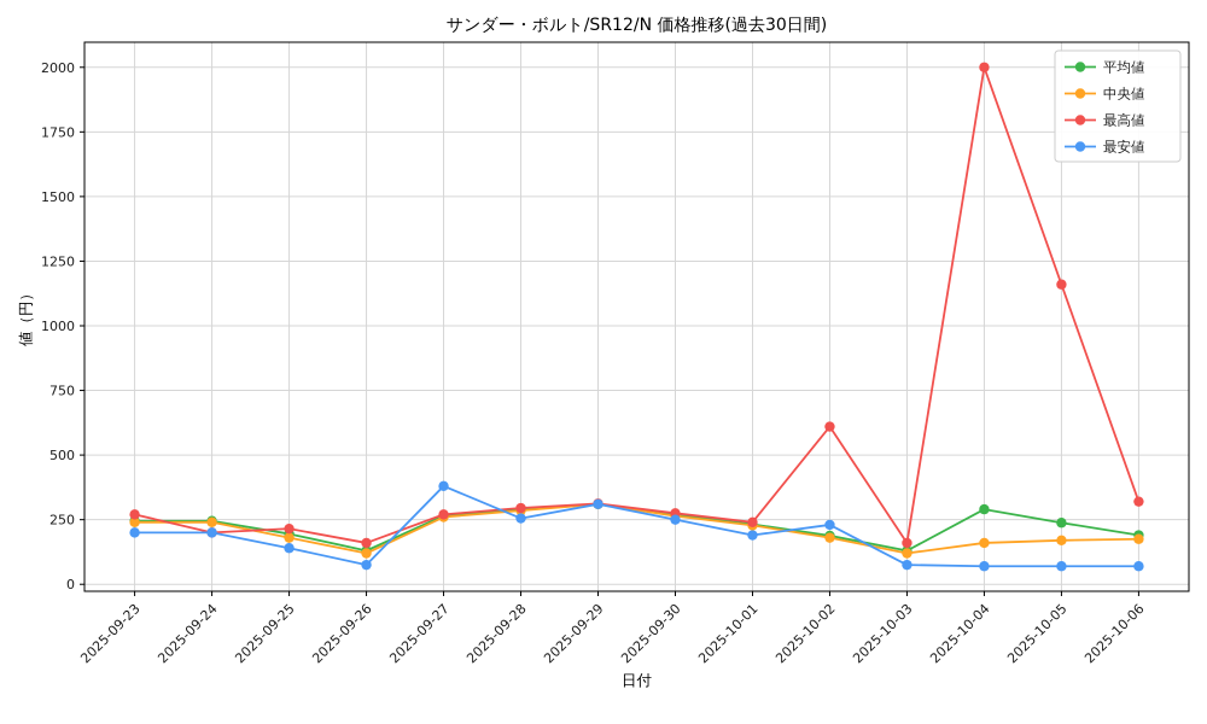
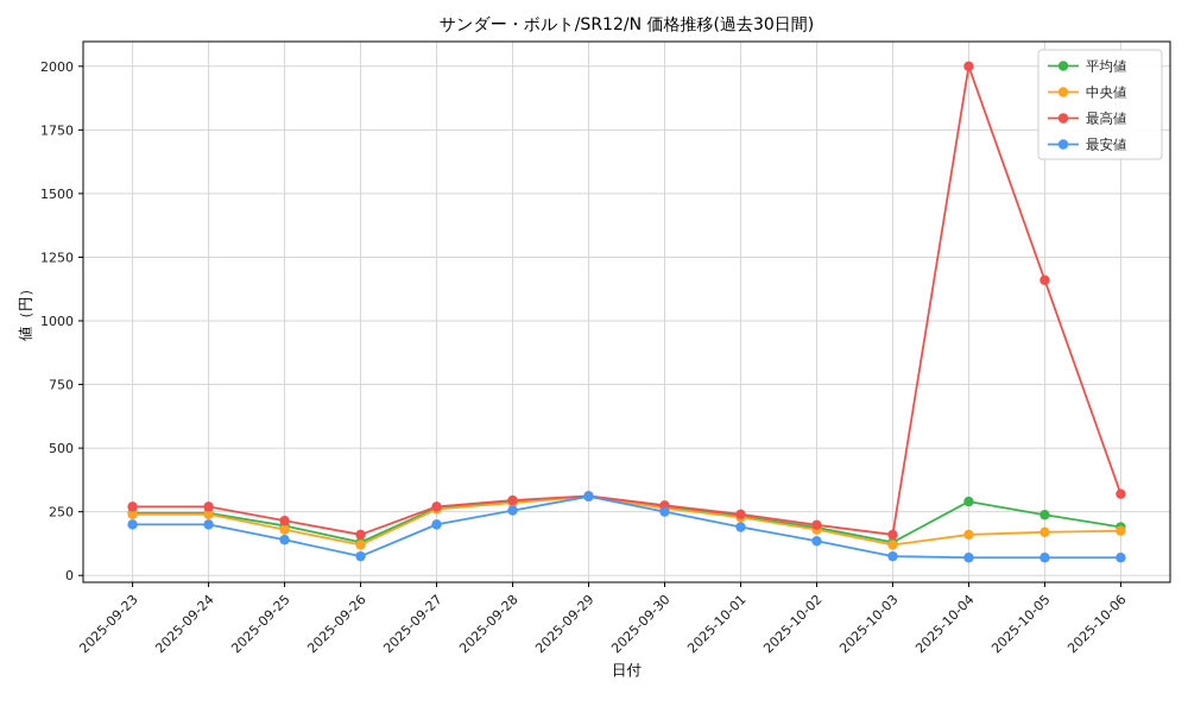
最高値/2025-09-24: 200 -> 270
最安値/2025-09-27: 380 -> 200
最高値/2025-10-02: 610 -> 200
最安値/2025-10-02: 230 -> 140
